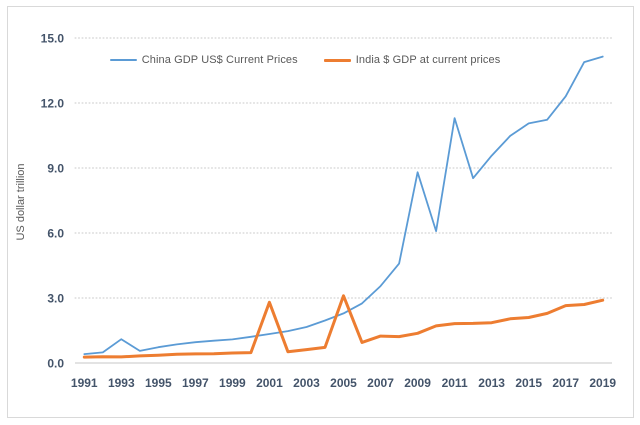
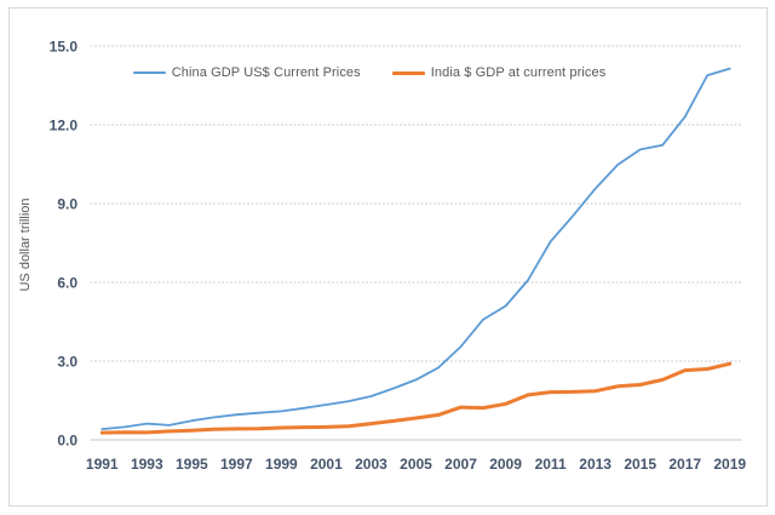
China GDP US$ Current Prices/1993: 1.1 -> 0.6
India $ GDP at current prices/2001: 2.8 -> 0.5
India $ GDP at current prices/2005: 3.1 -> 0.8
China GDP US$ Current Prices/2009: 8.8 -> 5.1
China GDP US$ Current Prices/2011: 11.3 -> 7.5
